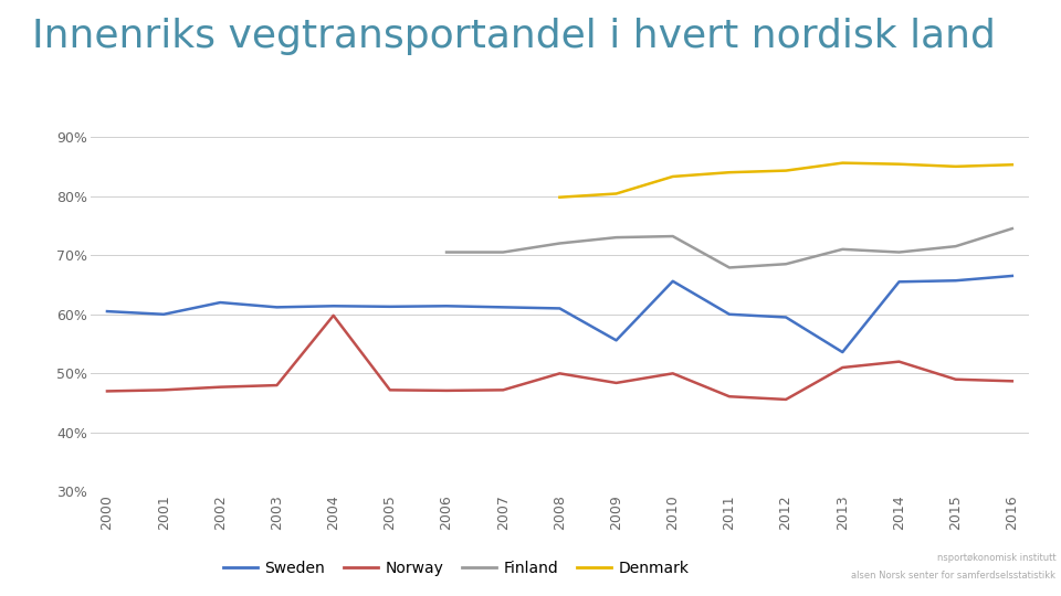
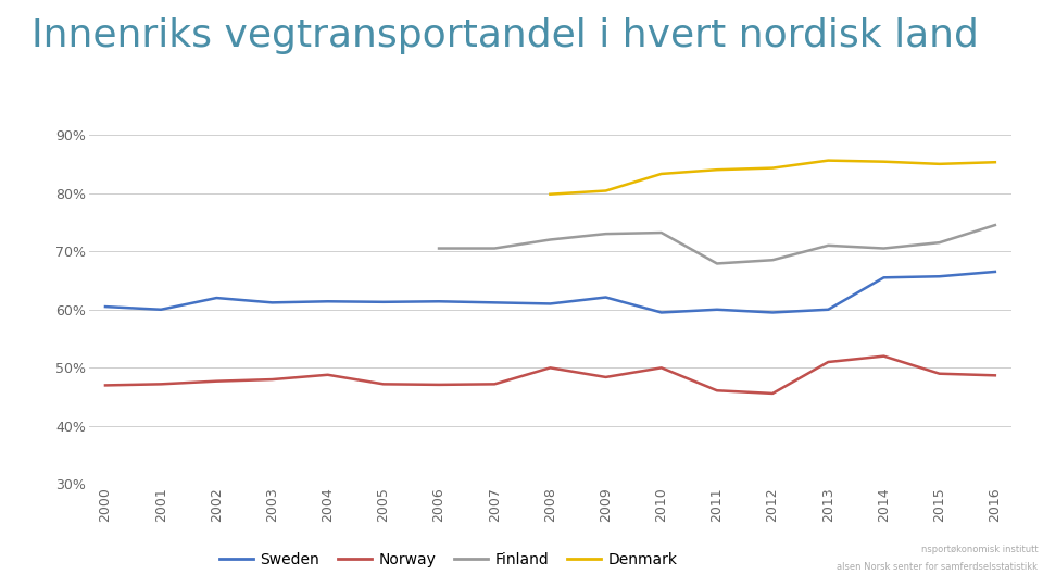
Norway/2004: 59.8% -> 48.8%
Sweden/2009: 55.6% -> 62.1%
Sweden/2010: 65.6% -> 59.5%
Sweden/2013: 53.6% -> 60.0%
